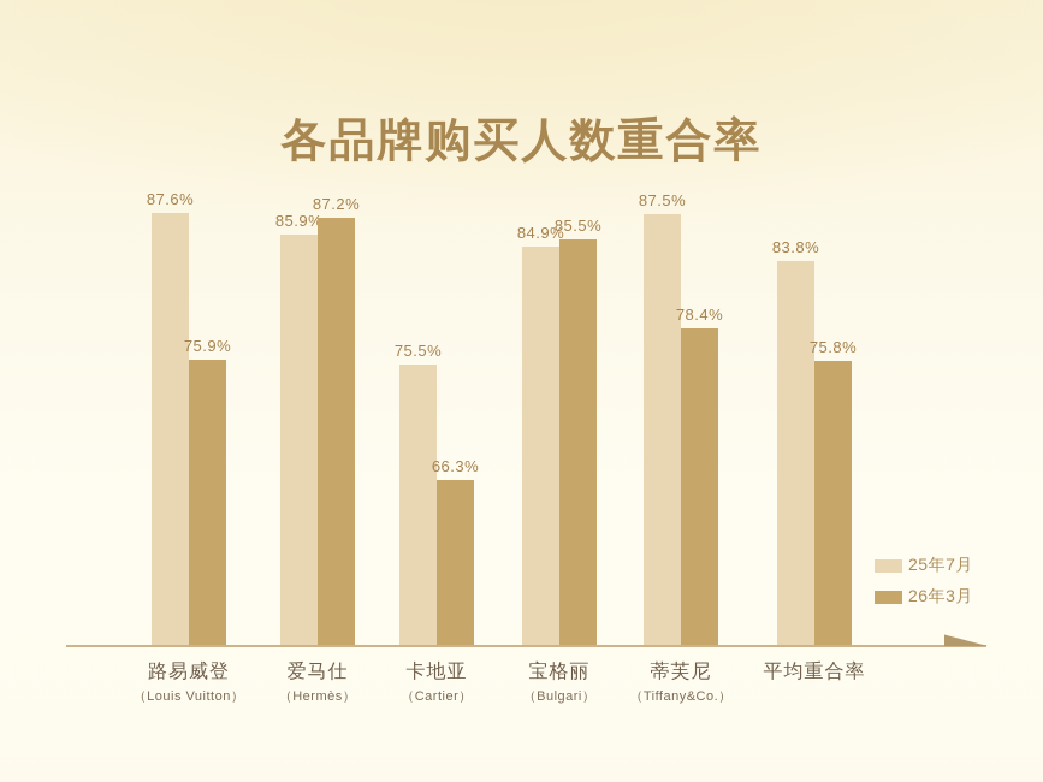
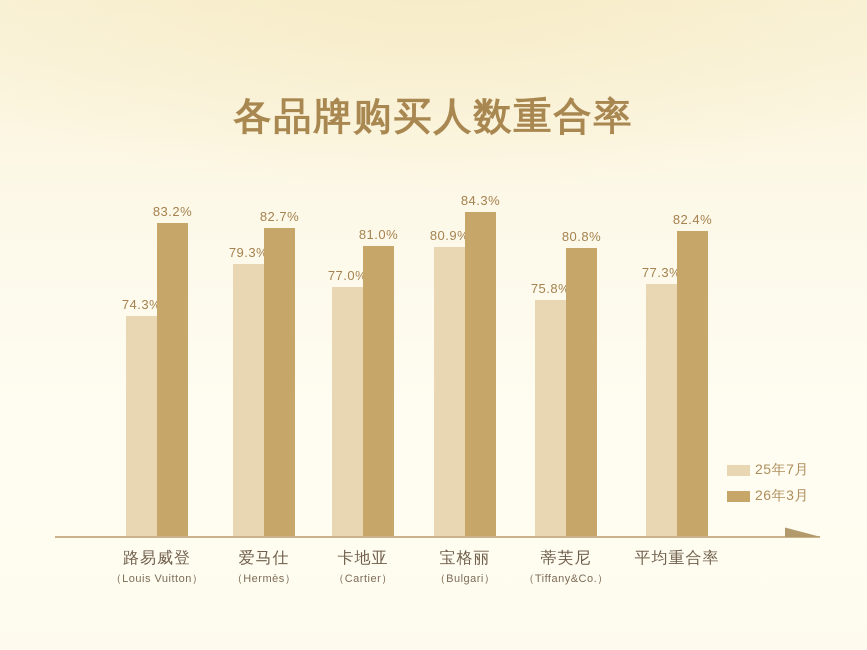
25年7月/路易威登: 87.6% -> 74.3%
26年3月/路易威登: 75.9% -> 83.2%
25年7月/爱马仕: 85.9% -> 79.3%
26年3月/爱马仕: 87.2% -> 82.7%
25年7月/卡地亚: 75.5% -> 77.0%
26年3月/卡地亚: 66.3% -> 81.0%
25年7月/宝格丽: 84.9% -> 80.9%
26年3月/宝格丽: 85.5% -> 84.3%
25年7月/蒂芙尼: 87.5% -> 75.8%
26年3月/蒂芙尼: 78.4% -> 80.8%
25年7月/平均重合率: 83.8% -> 77.3%
26年3月/平均重合率: 75.8% -> 82.4%
